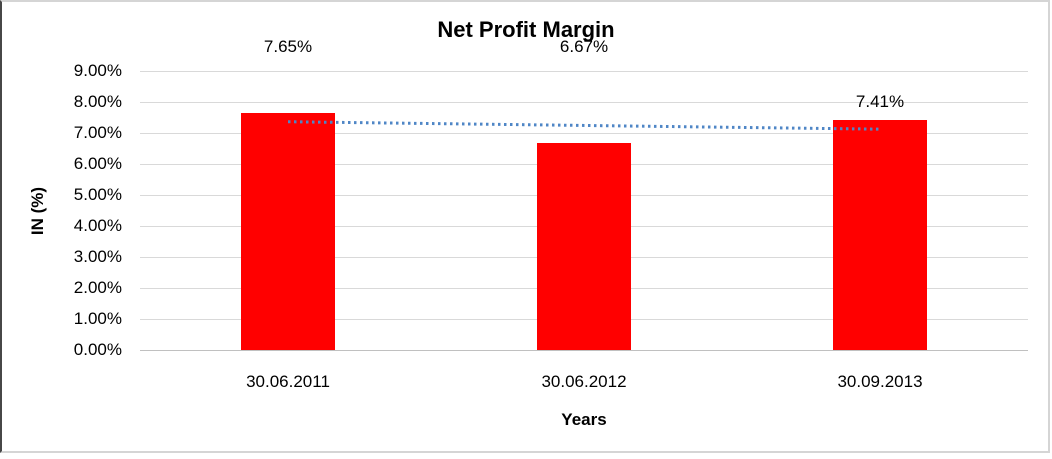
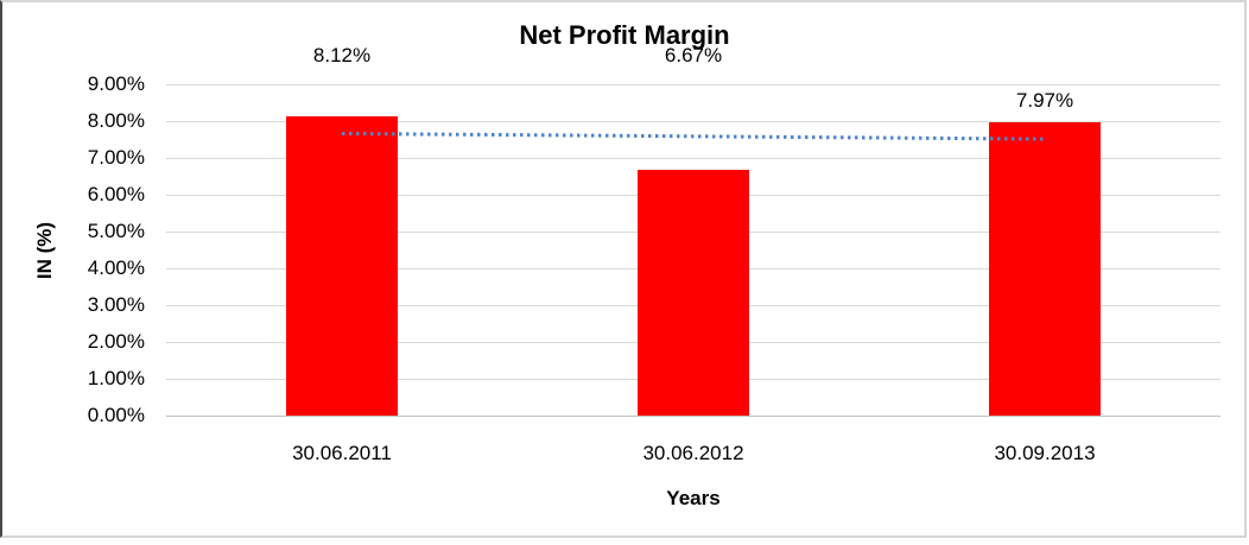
30.06.2011: 7.65% -> 8.12%
30.09.2013: 7.41% -> 7.97%
